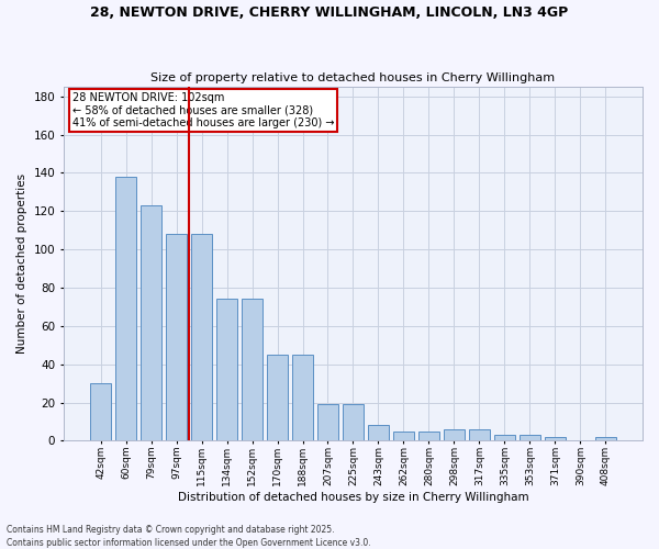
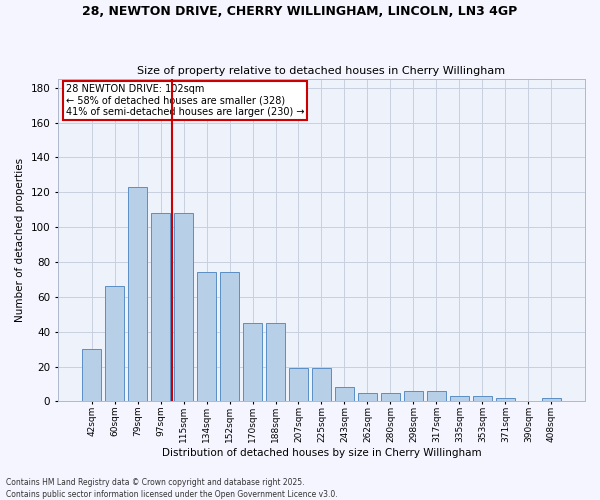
60sqm: 138 -> 66
